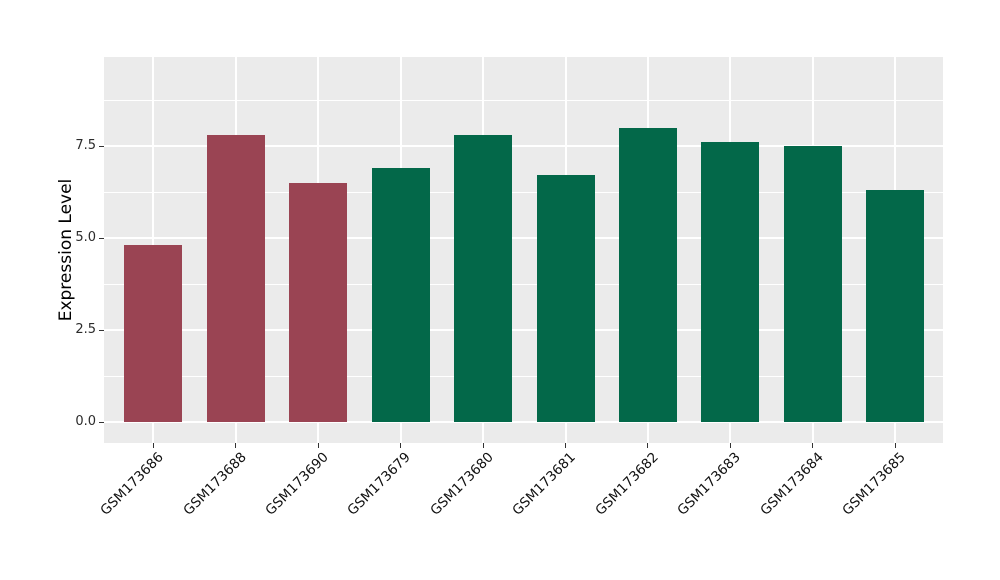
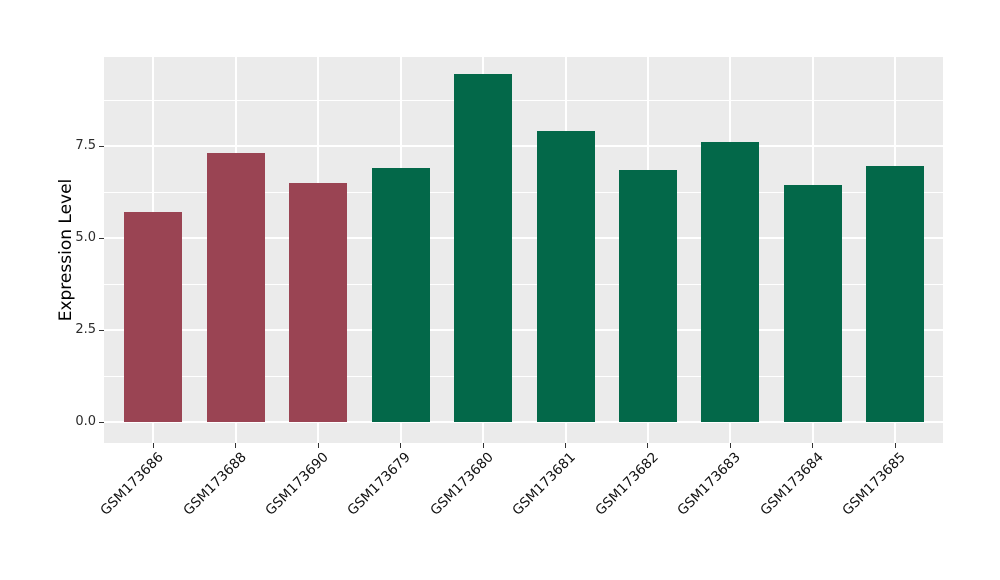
GSM173686: 4.8 -> 5.7
GSM173688: 7.8 -> 7.3
GSM173680: 7.8 -> 9.4
GSM173681: 6.7 -> 7.9
GSM173682: 8.0 -> 6.8
GSM173684: 7.5 -> 6.5
GSM173685: 6.3 -> 7.0
